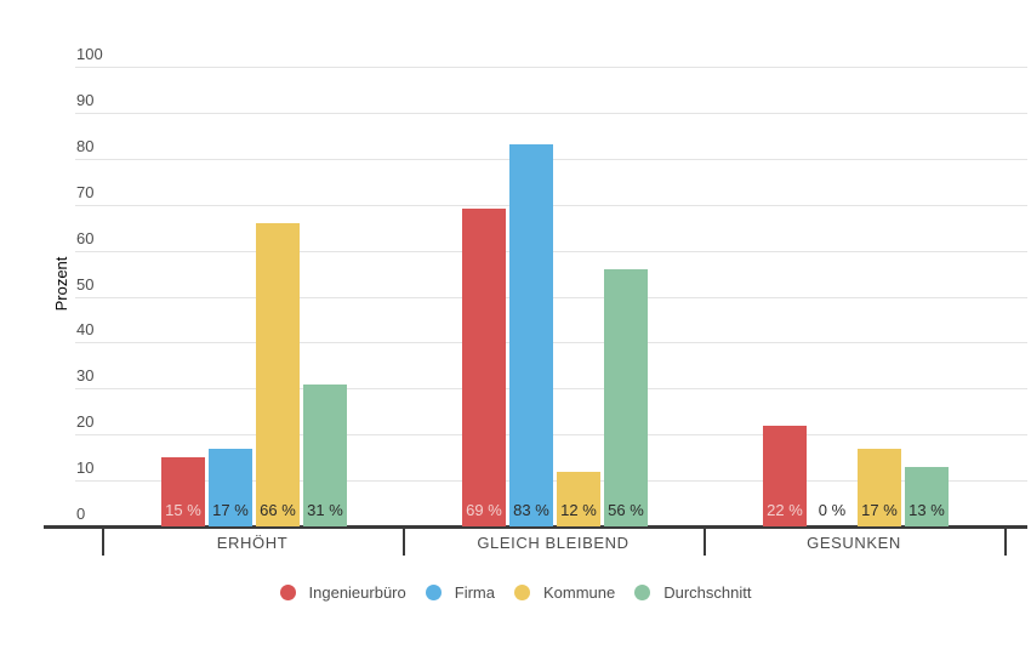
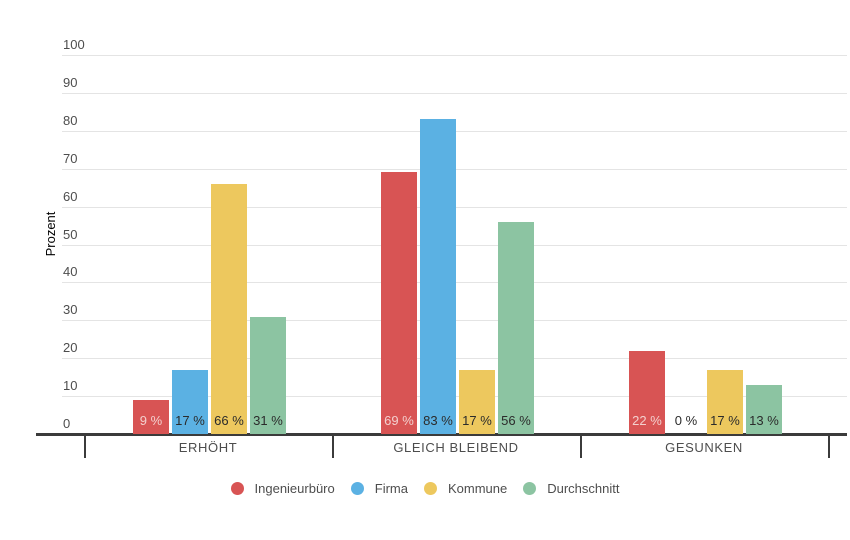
Ingenieurbüro/ERHÖHT: 15 -> 9
Kommune/GLEICH BLEIBEND: 12 -> 17
